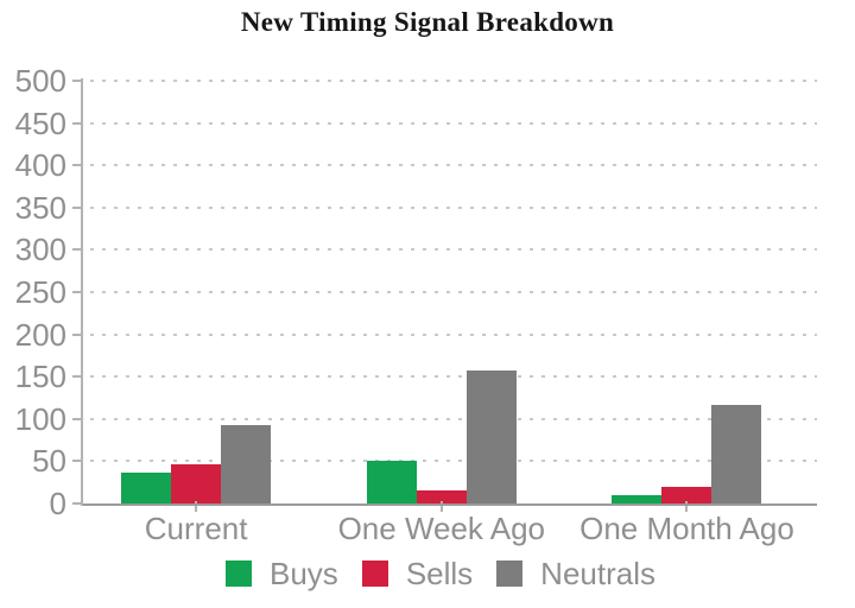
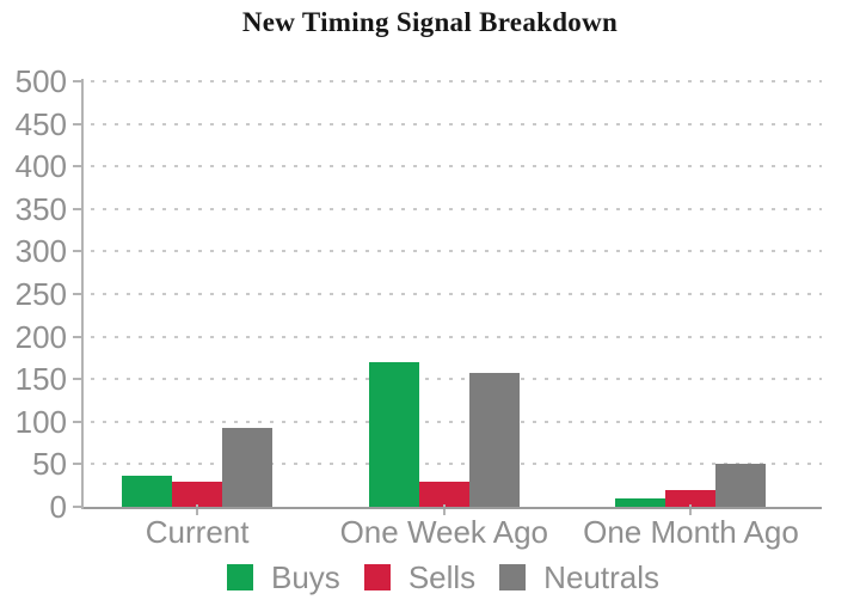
Sells/Current: 50 -> 30
Buys/One Week Ago: 50 -> 170
Sells/One Week Ago: 20 -> 30
Neutrals/One Month Ago: 120 -> 50
